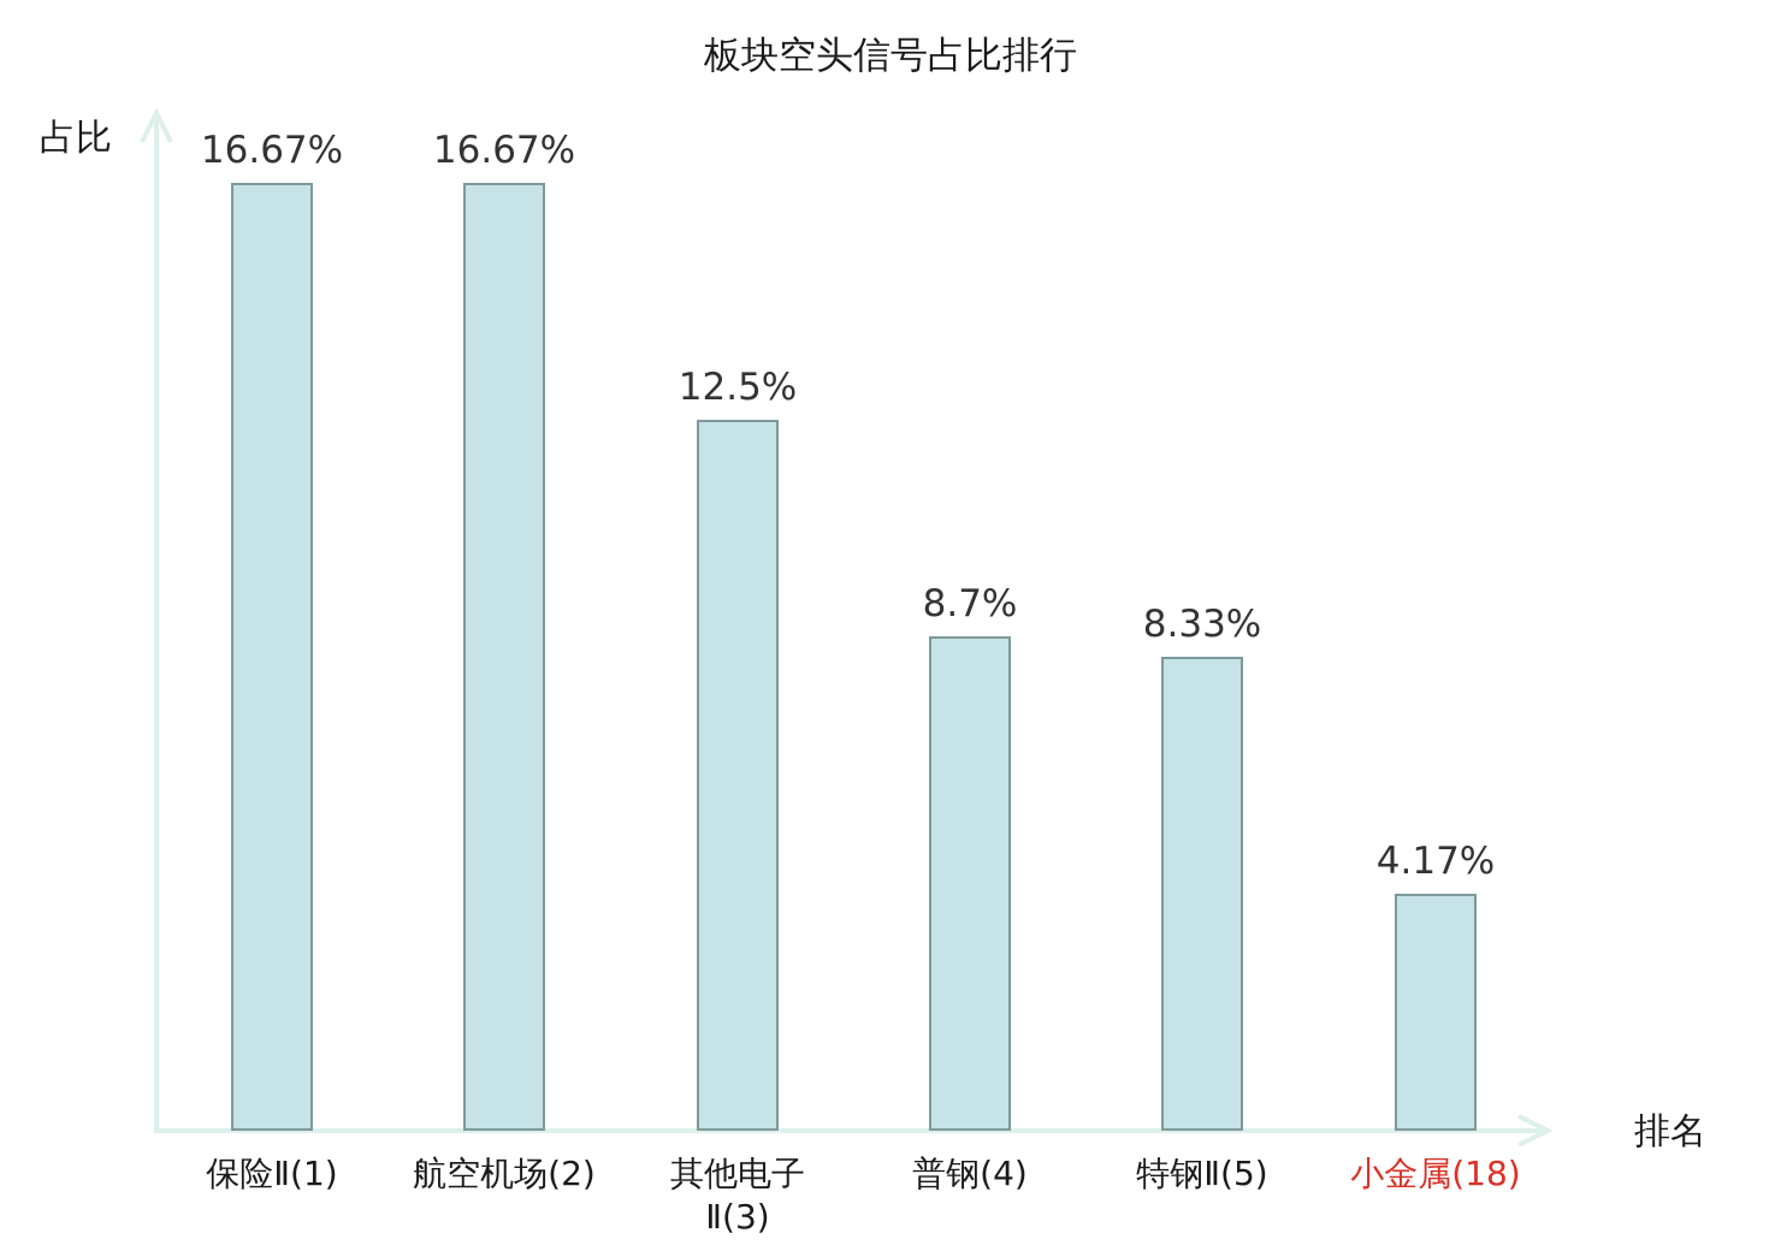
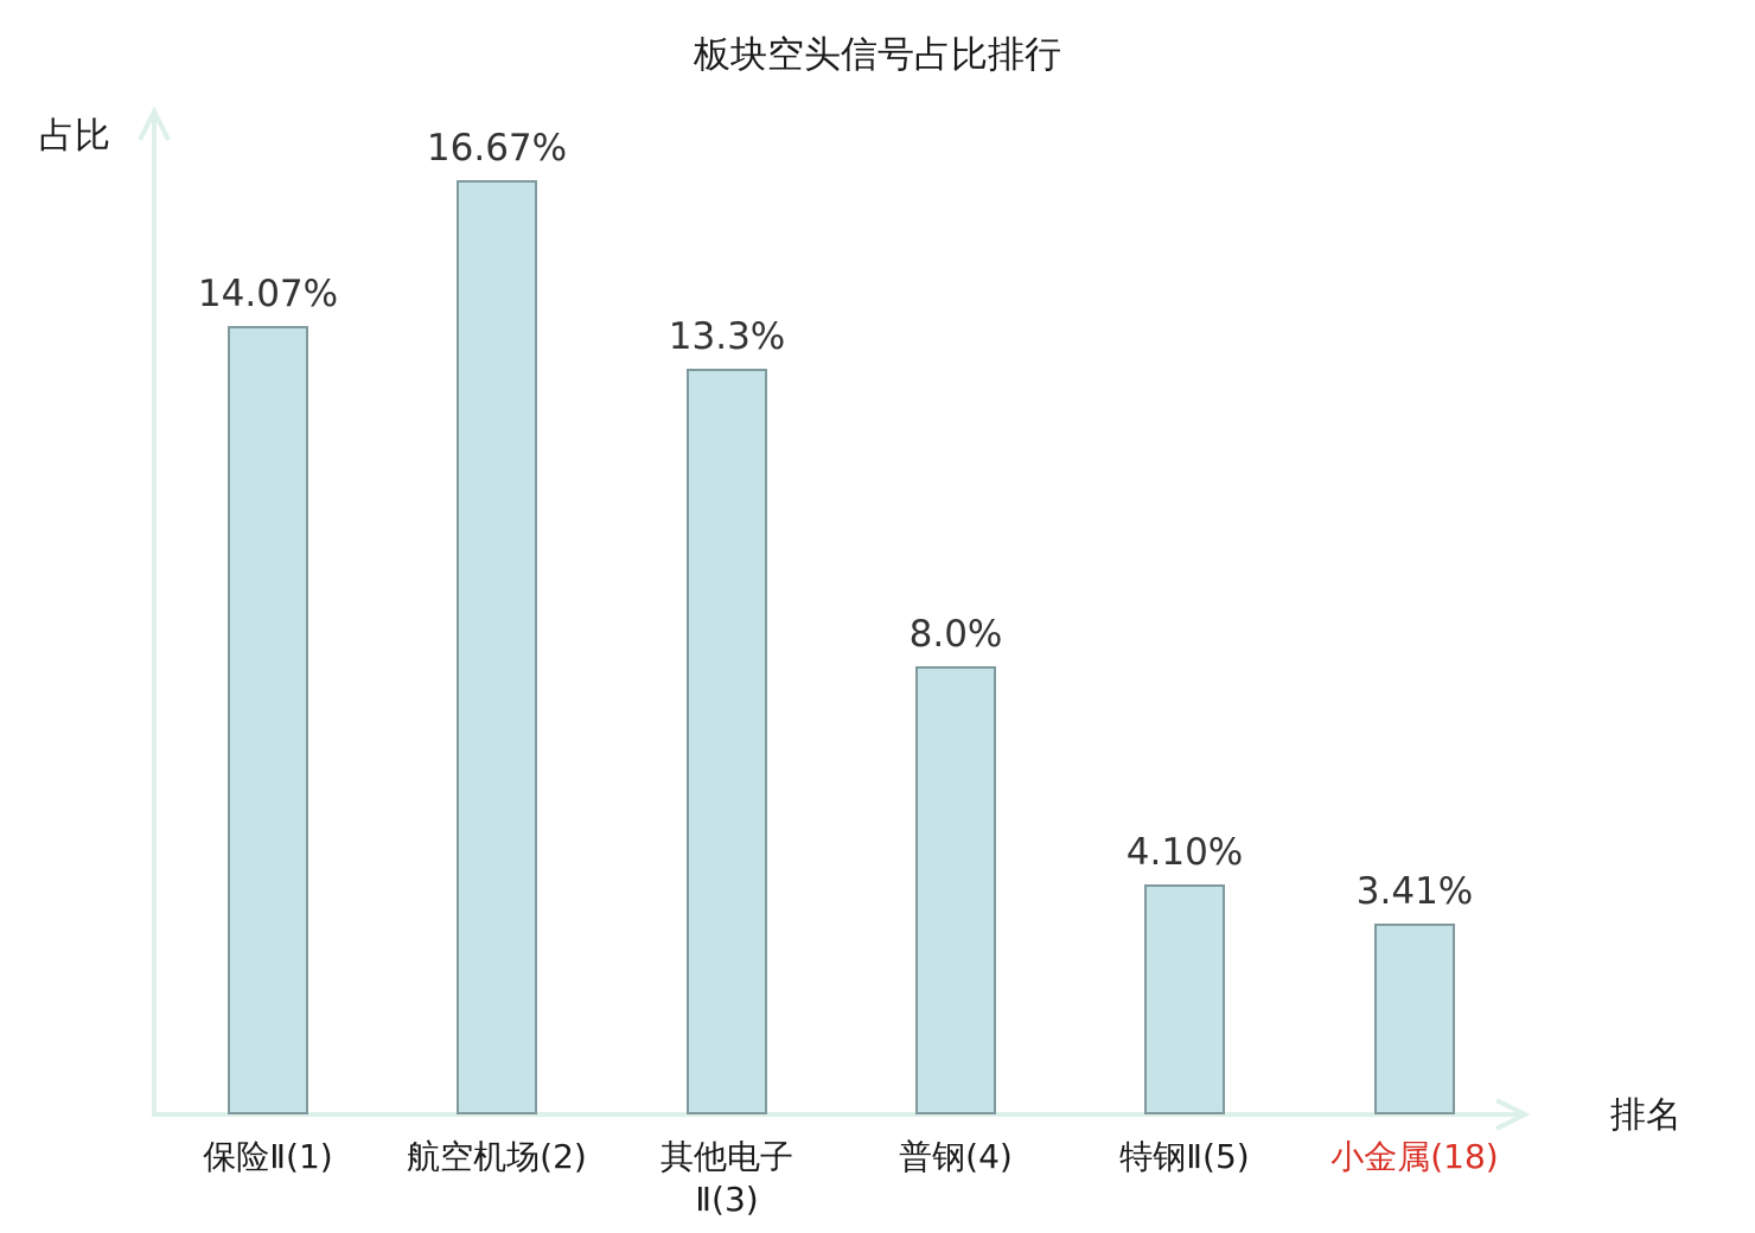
保险Ⅱ(1): 16.67% -> 14.07%
其他电子 Ⅱ(3): 12.5% -> 13.3%
普钢(4): 8.7% -> 8.0%
特钢Ⅱ(5): 8.33% -> 4.10%
小金属(18): 4.17% -> 3.41%
